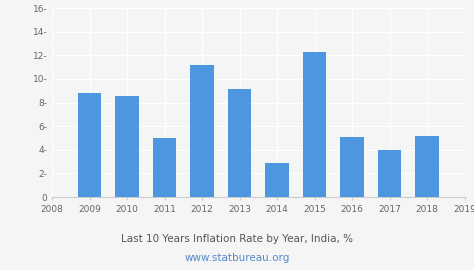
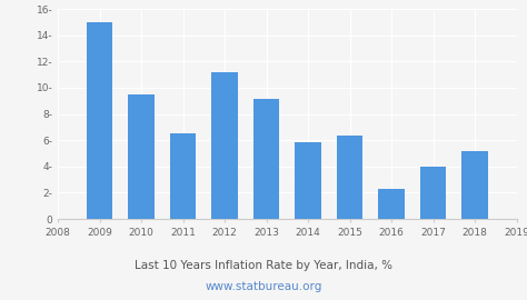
2009: 8.8- -> 15.0-
2010: 8.6- -> 9.5-
2011: 5.0- -> 6.5-
2014: 2.9- -> 5.9-
2015: 12.3- -> 6.4-
2016: 5.1- -> 2.3-
